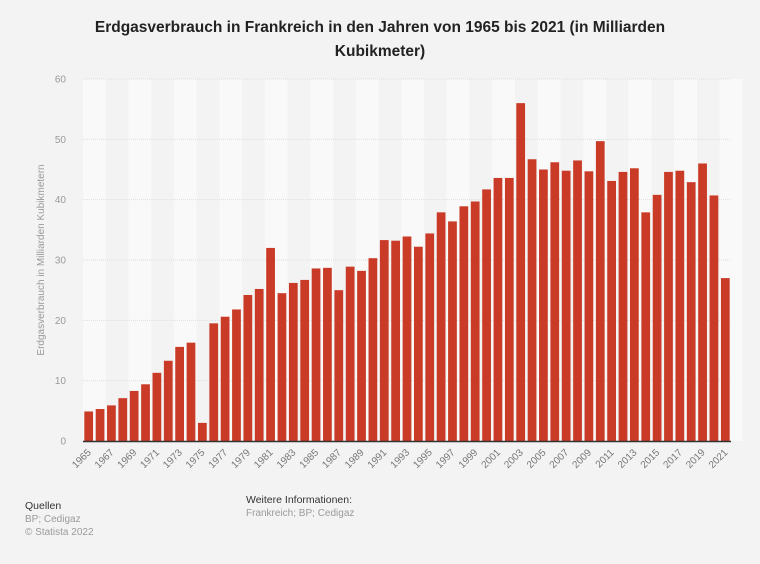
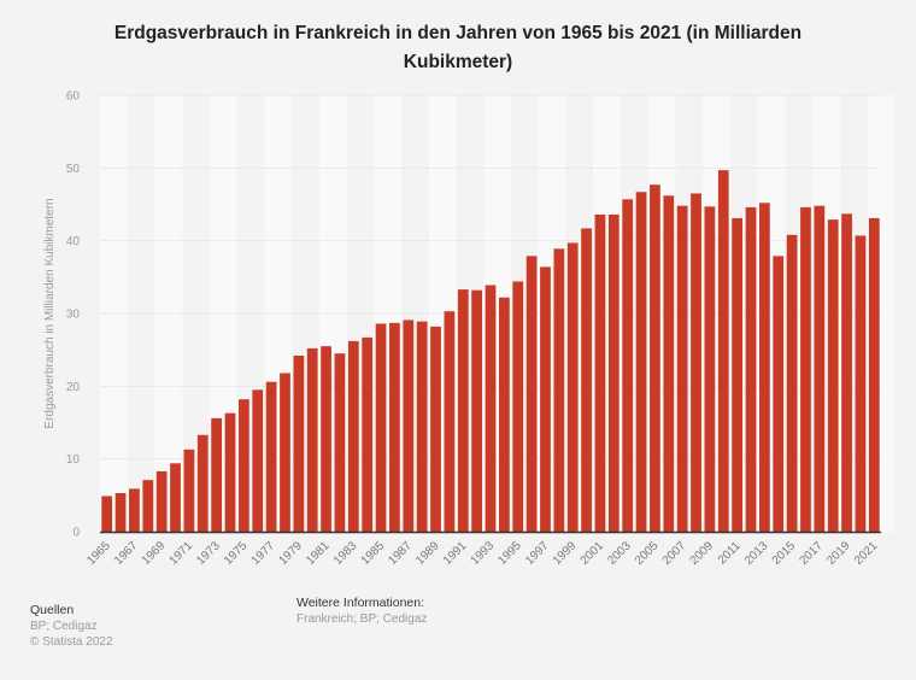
1975: 3 -> 18
1981: 32 -> 26
1987: 25 -> 29
2003: 56 -> 46
2005: 45 -> 48
2019: 46 -> 44
2021: 27 -> 43
